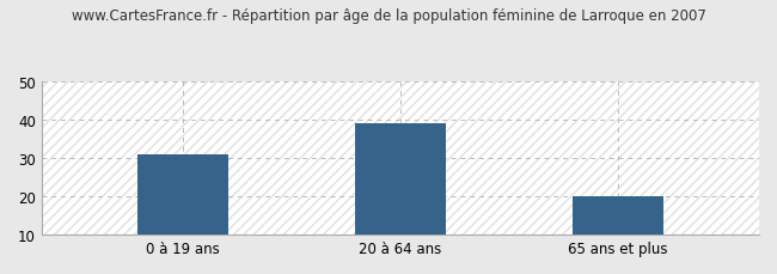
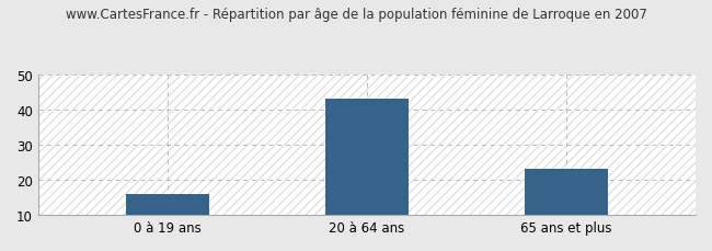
0 à 19 ans: 31 -> 16
20 à 64 ans: 39 -> 43
65 ans et plus: 20 -> 23
